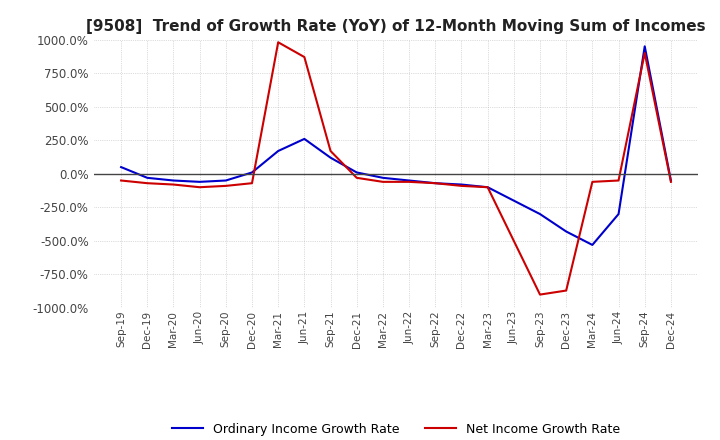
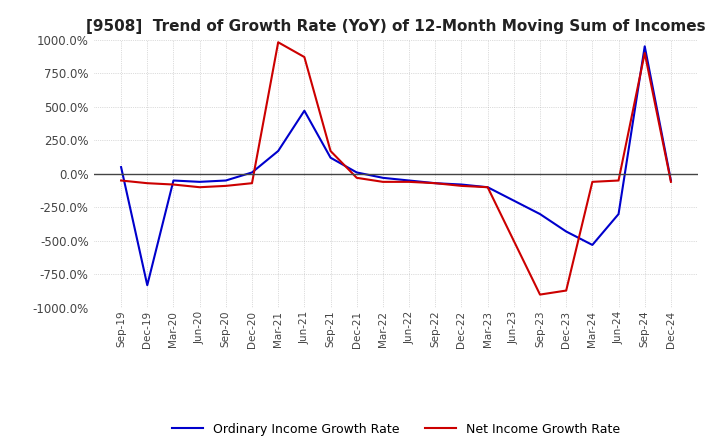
Ordinary Income Growth Rate/Dec-19: -30% -> -830%
Ordinary Income Growth Rate/Jun-21: 260% -> 470%
